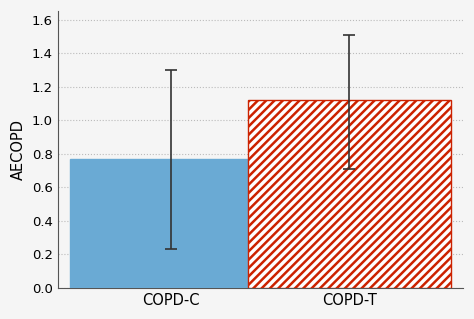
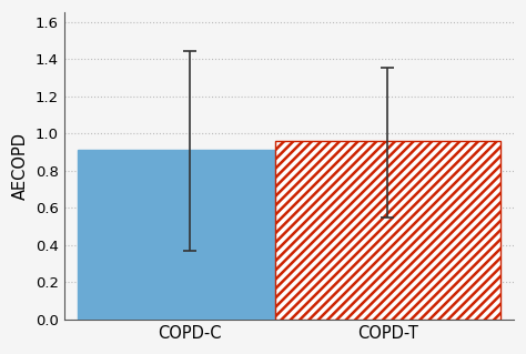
COPD-C: 0.77 -> 0.91
COPD-T: 1.12 -> 0.96
